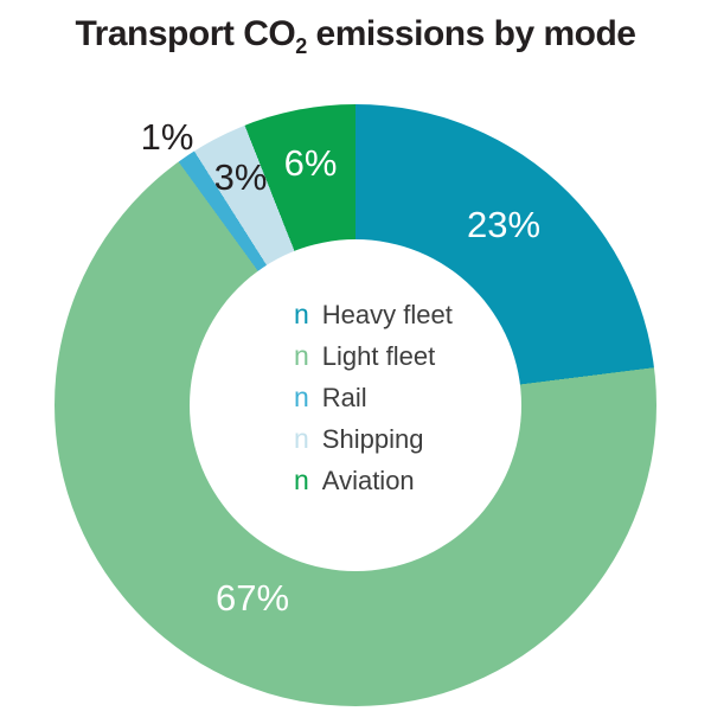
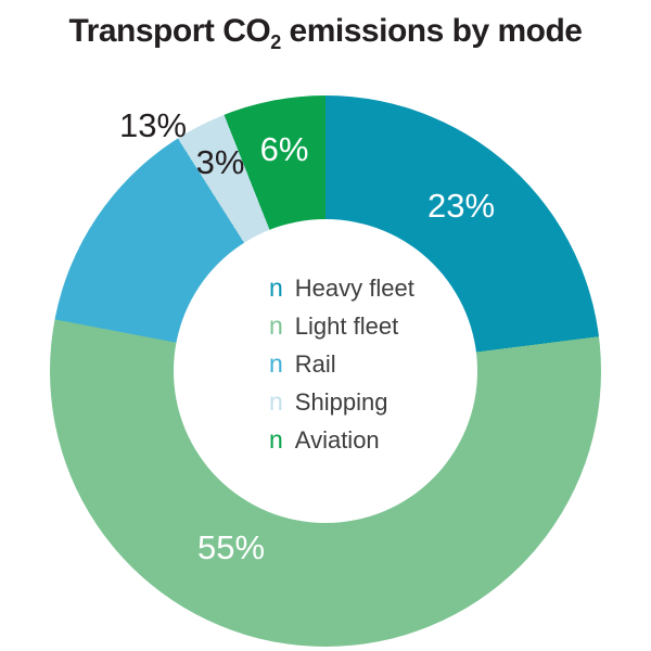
Light fleet: 67% -> 55%
Rail: 1% -> 13%
